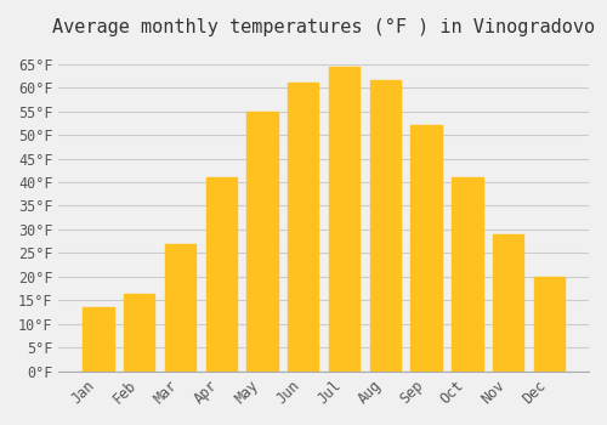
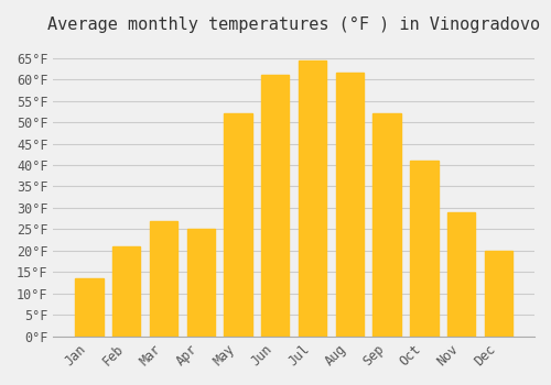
Feb: 16.5°F -> 21.0°F
Apr: 41.0°F -> 25.0°F
May: 55.0°F -> 52.0°F
